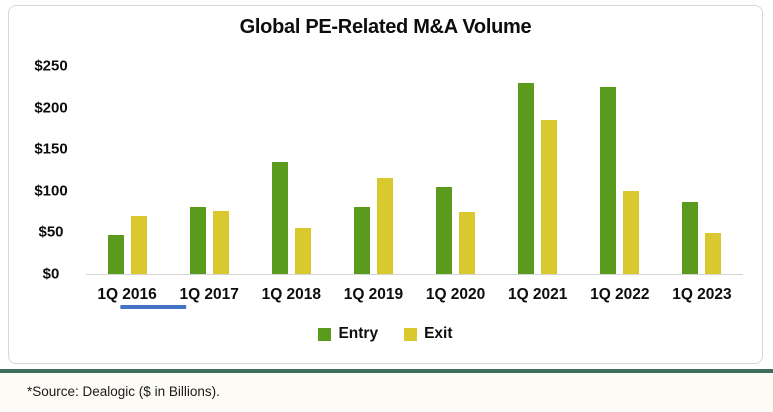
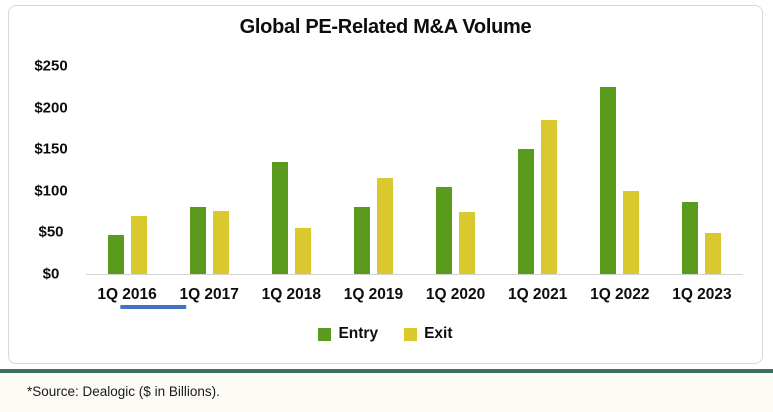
Entry/1Q 2021: $230 -> $150
